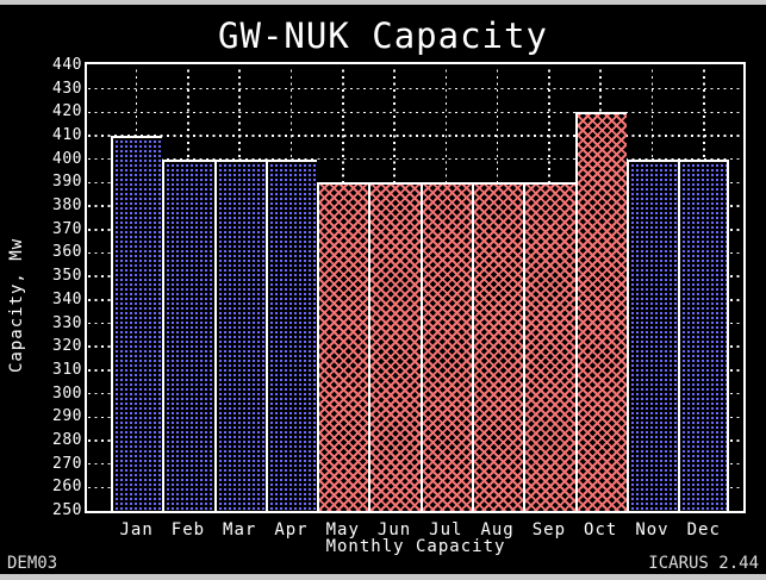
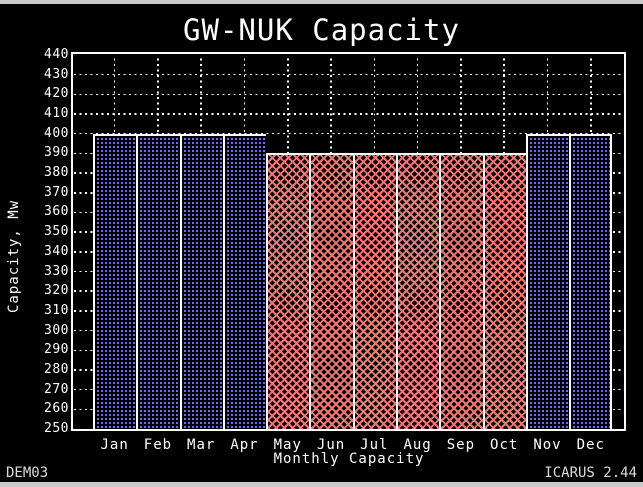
Jan: 410 -> 400
Oct: 420 -> 390
